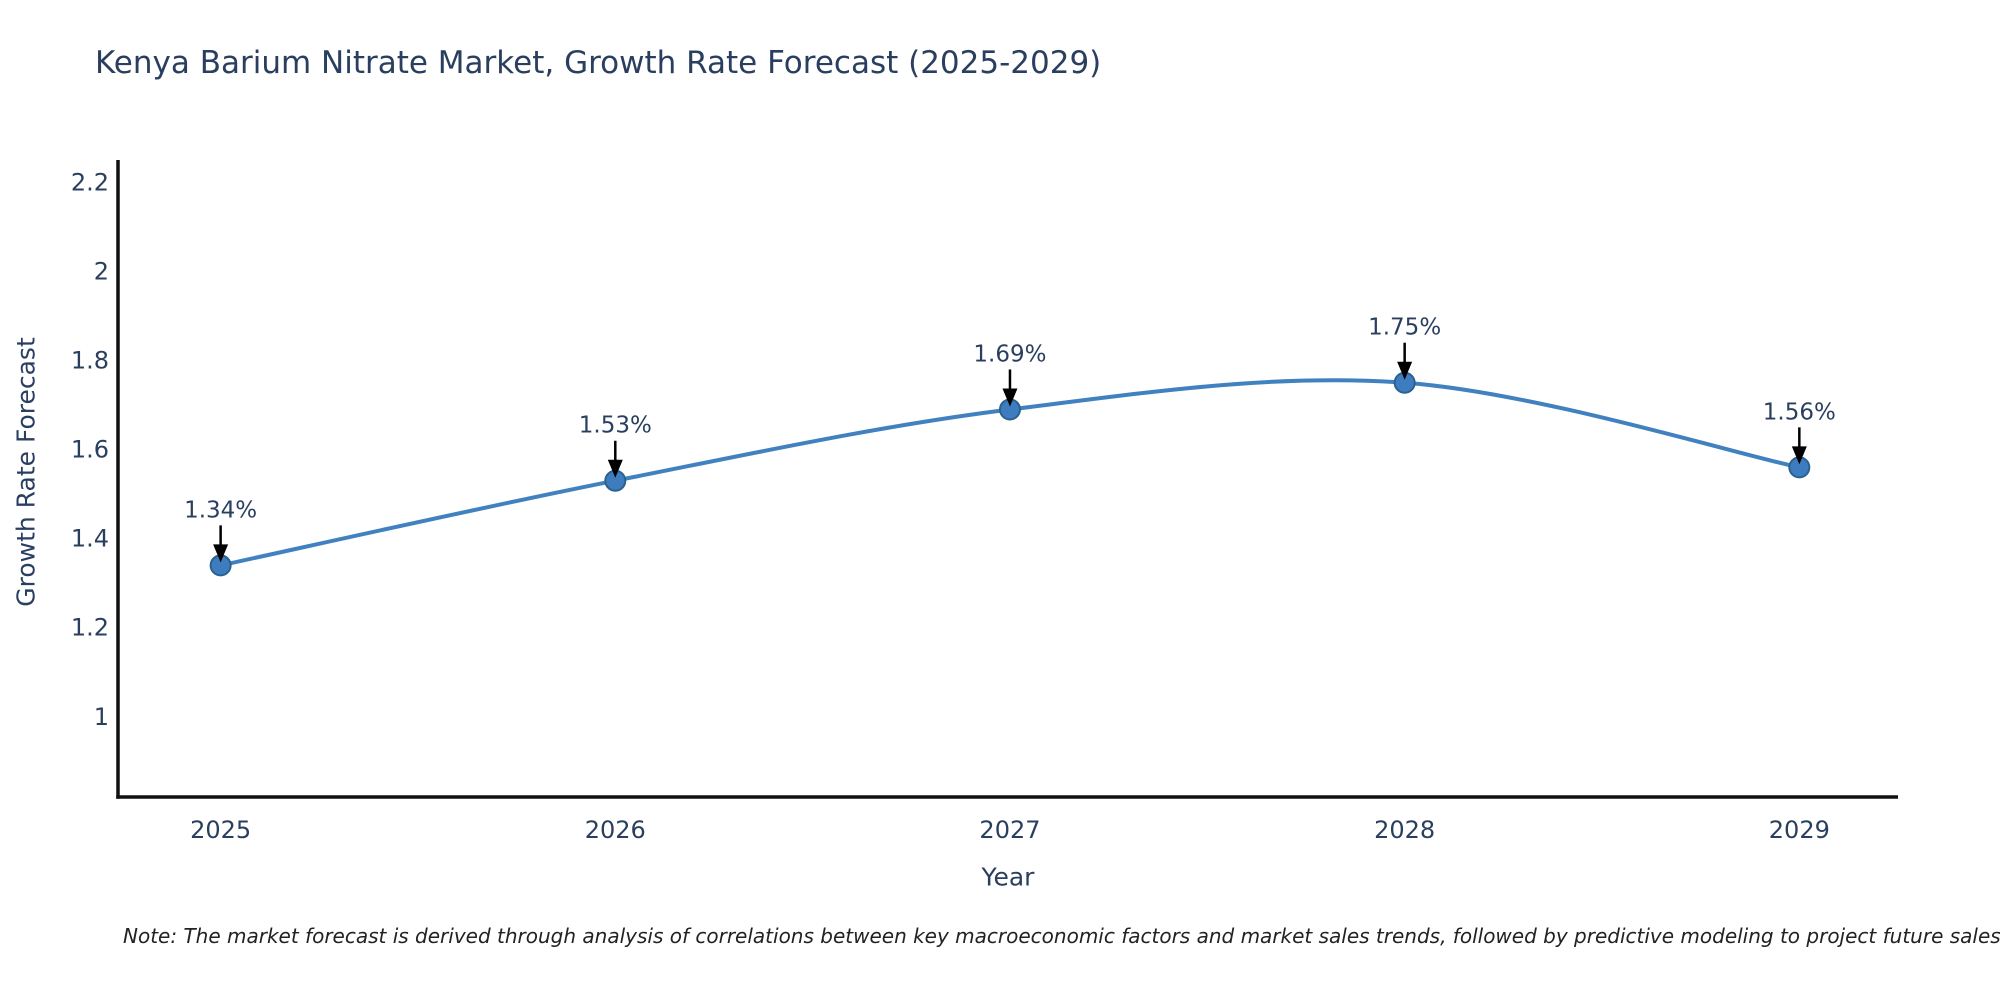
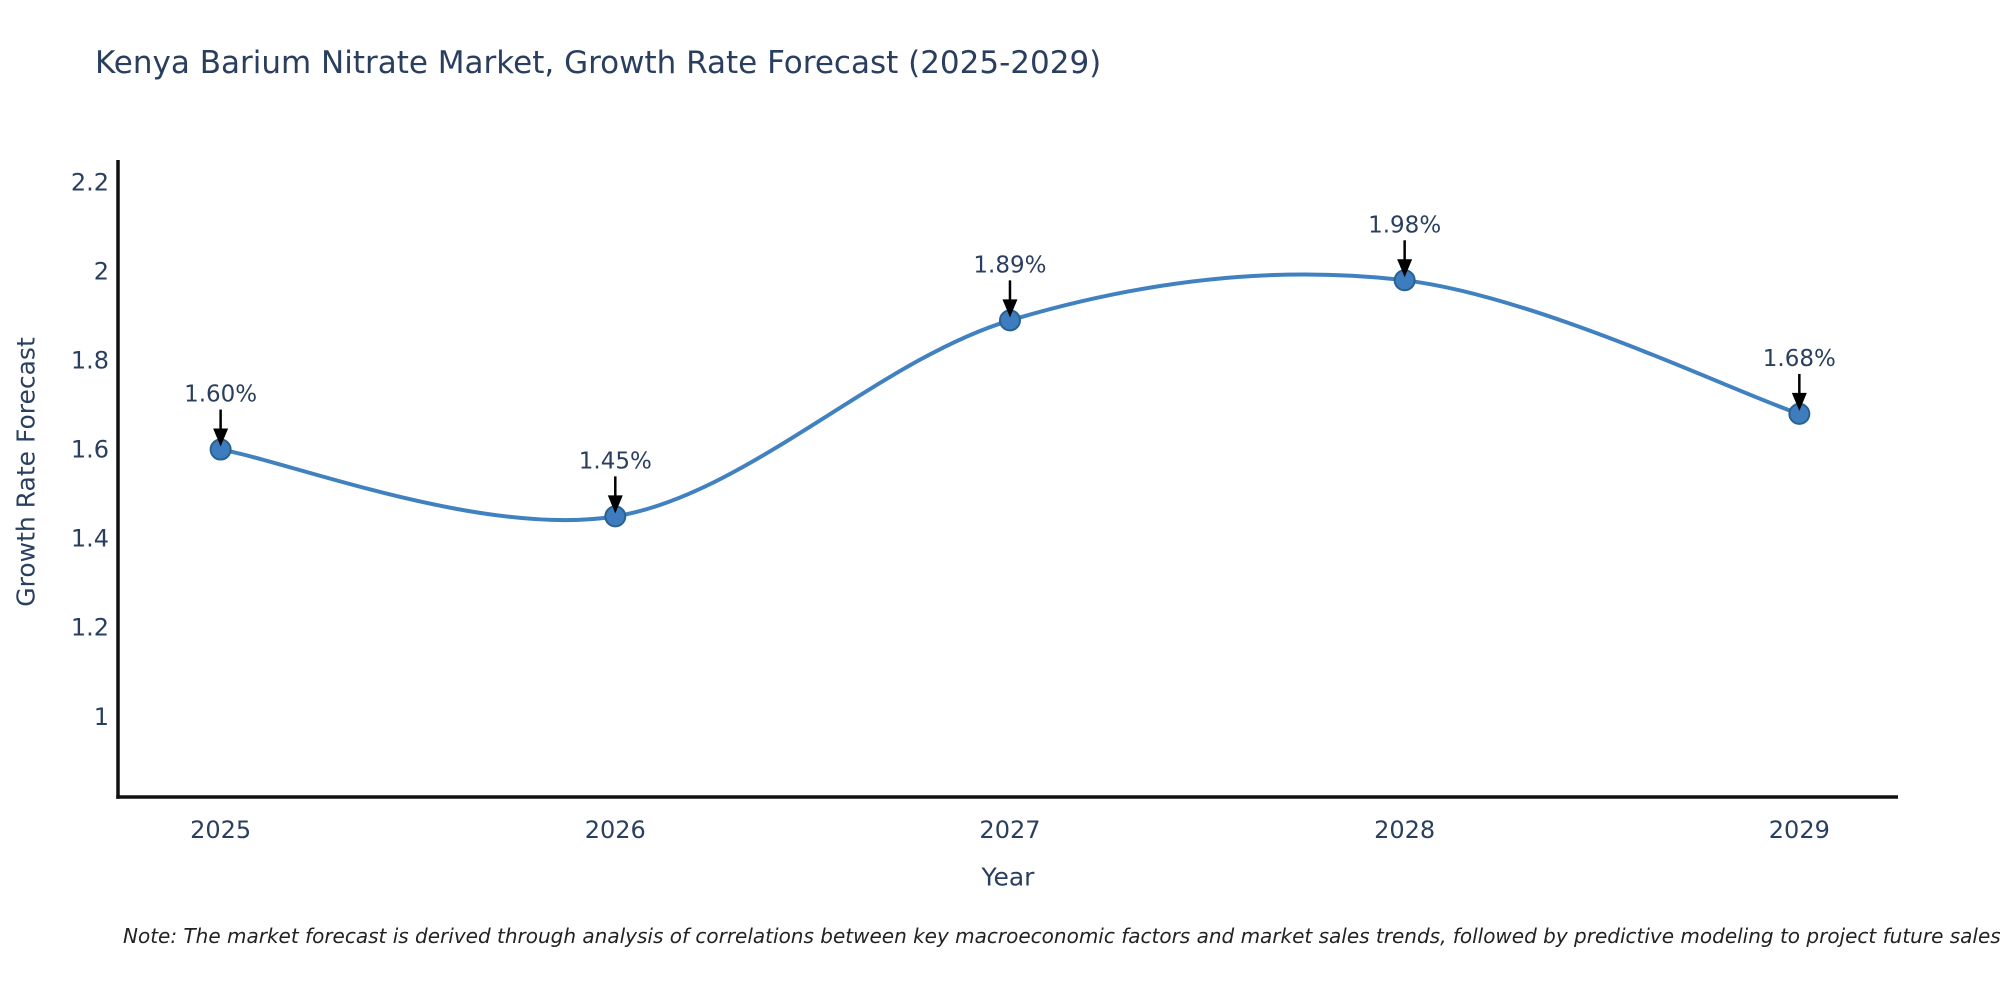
2025: 1.34% -> 1.60%
2026: 1.53% -> 1.45%
2027: 1.69% -> 1.89%
2028: 1.75% -> 1.98%
2029: 1.56% -> 1.68%
